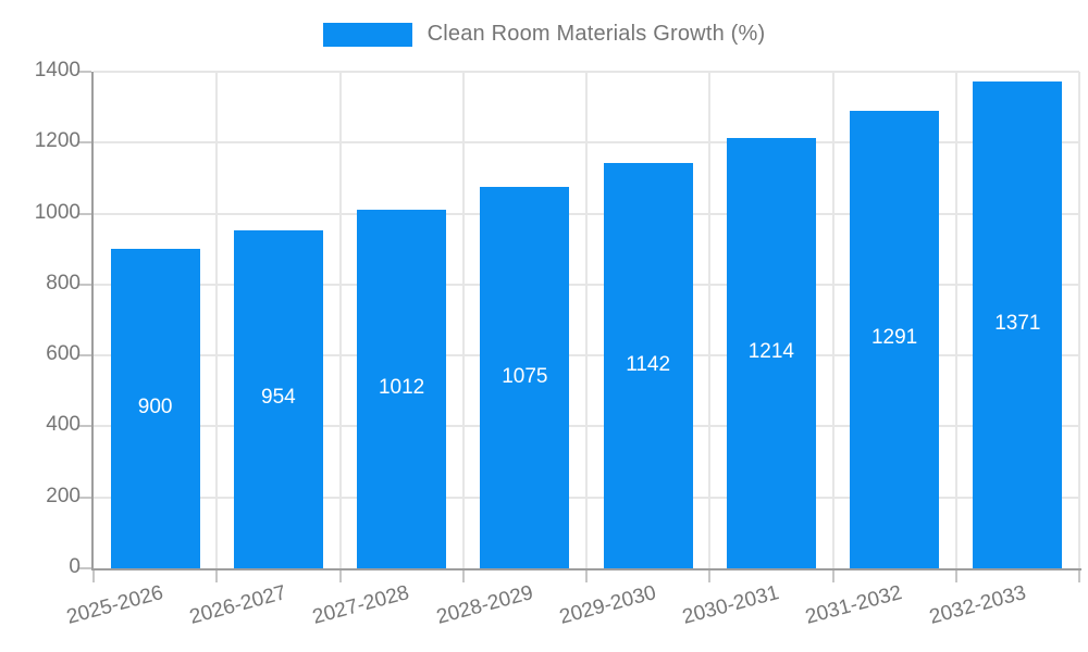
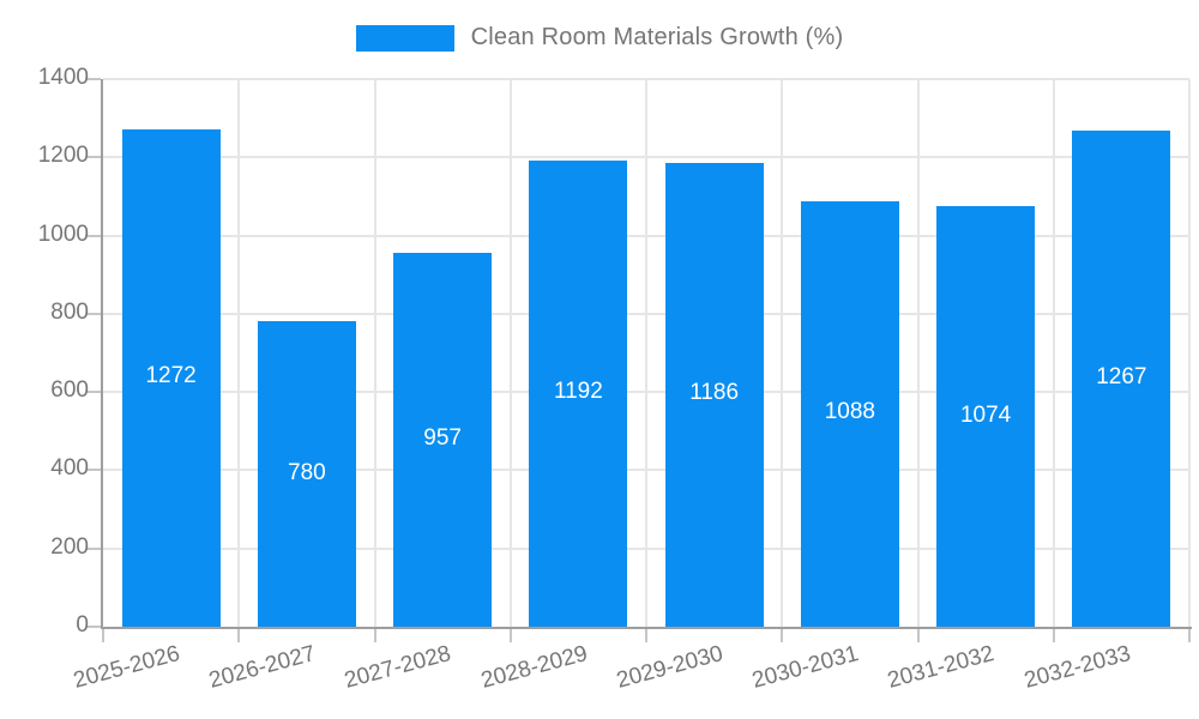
2025-2026: 900 -> 1272
2026-2027: 954 -> 780
2027-2028: 1012 -> 957
2028-2029: 1075 -> 1192
2029-2030: 1142 -> 1186
2030-2031: 1214 -> 1088
2031-2032: 1291 -> 1074
2032-2033: 1371 -> 1267
